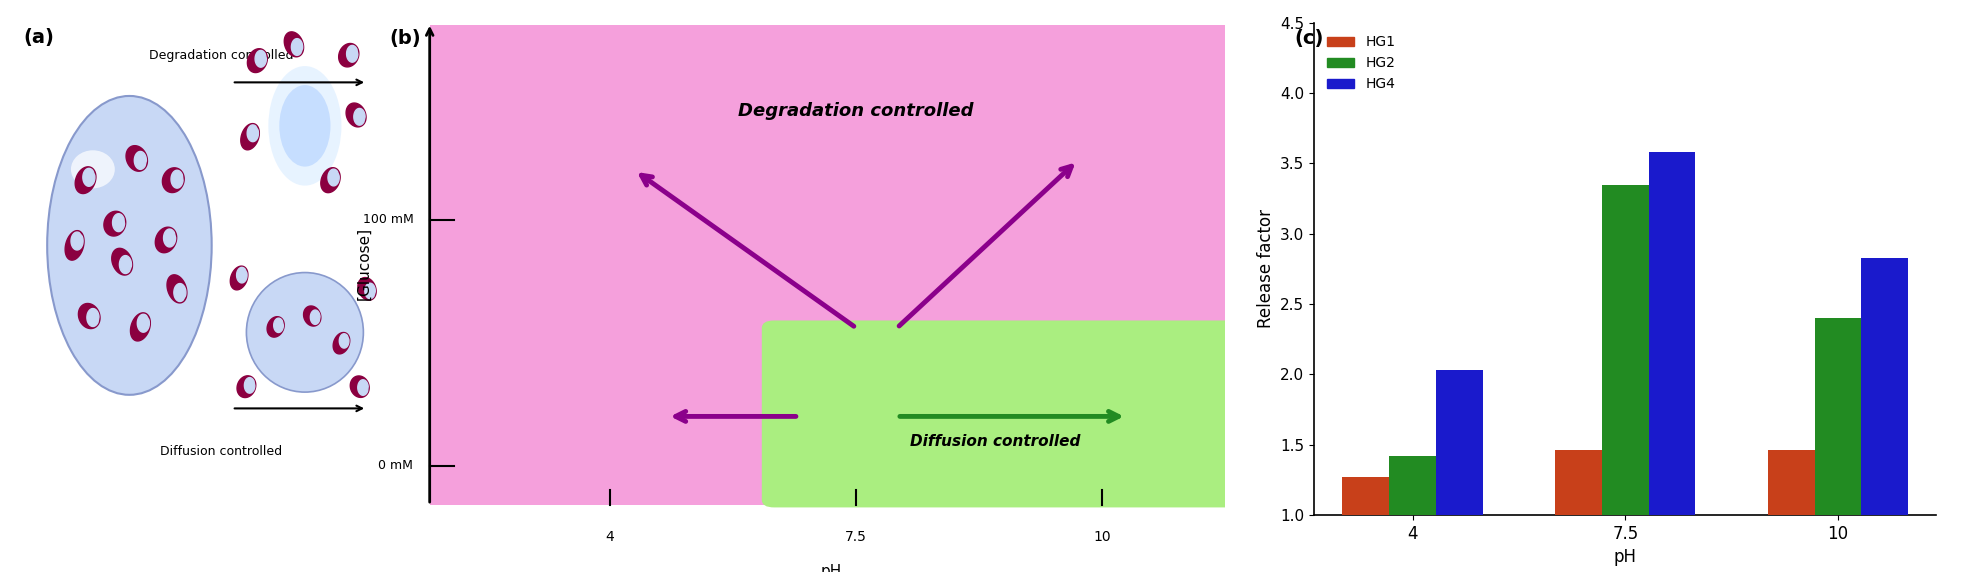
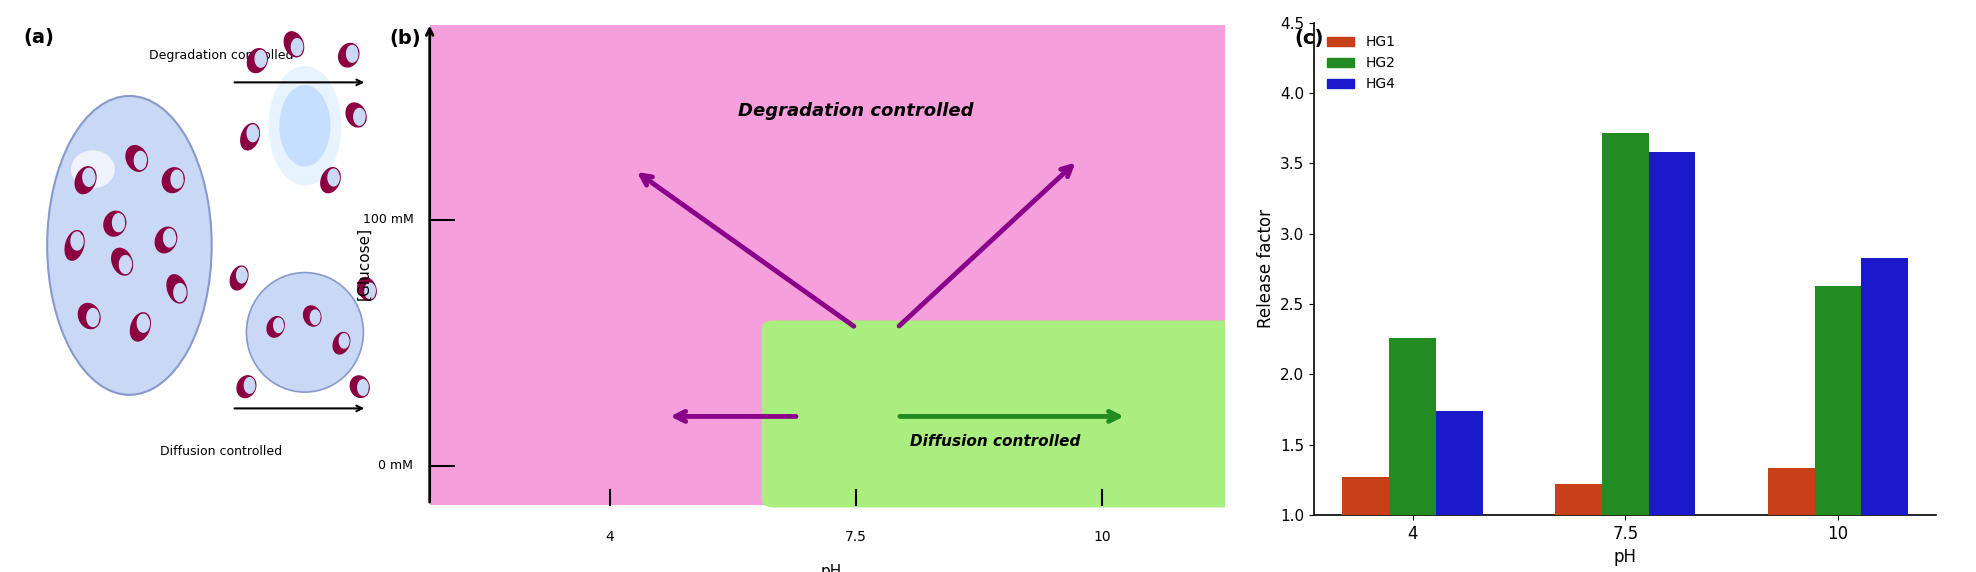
HG2/4: 1.42 -> 2.26
HG4/4: 2.03 -> 1.74
HG1/7.5: 1.46 -> 1.22
HG2/7.5: 3.35 -> 3.72
HG1/10: 1.46 -> 1.33
HG2/10: 2.40 -> 2.63
